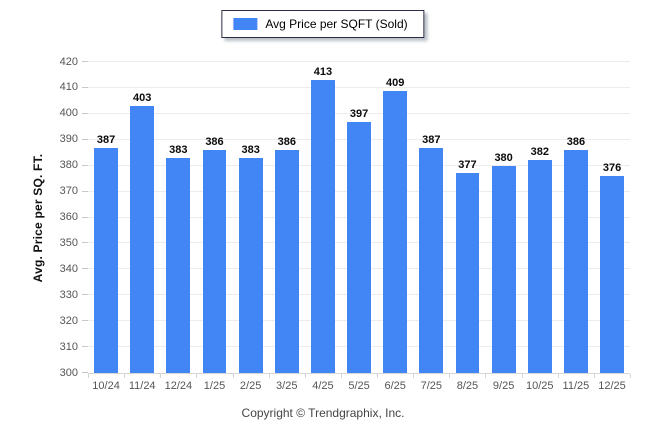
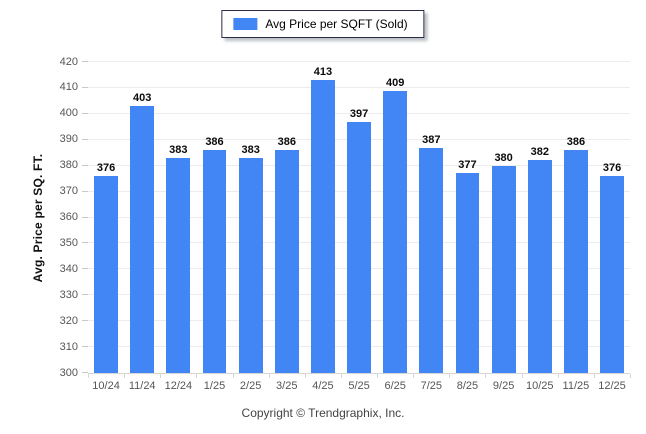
10/24: 387 -> 376
